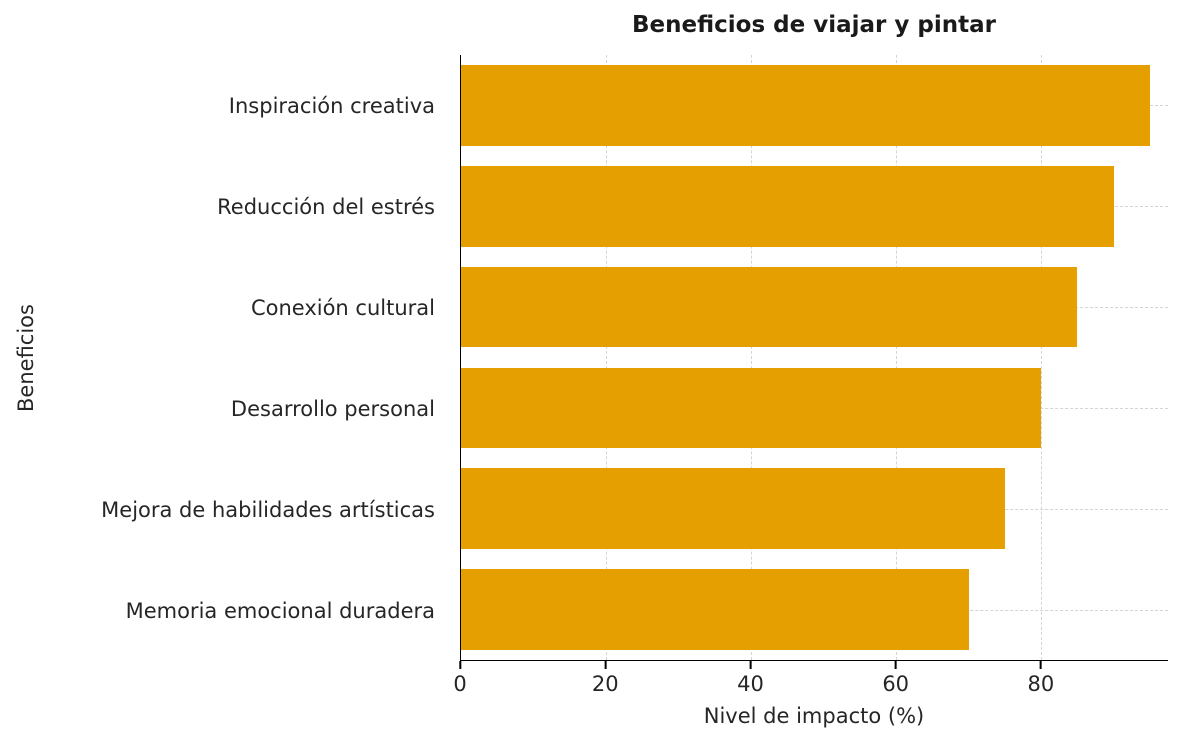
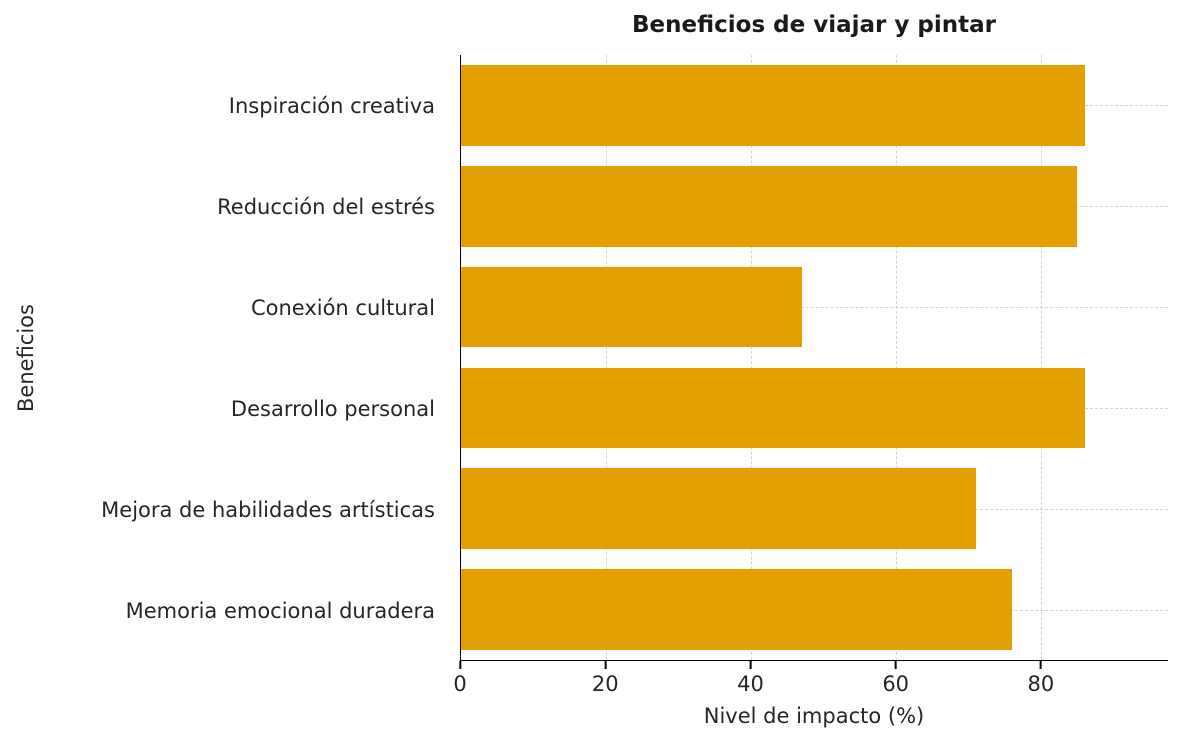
Inspiración creativa: 95 -> 86
Reducción del estrés: 90 -> 85
Conexión cultural: 85 -> 47
Desarrollo personal: 80 -> 86
Mejora de habilidades artísticas: 75 -> 71
Memoria emocional duradera: 70 -> 76
